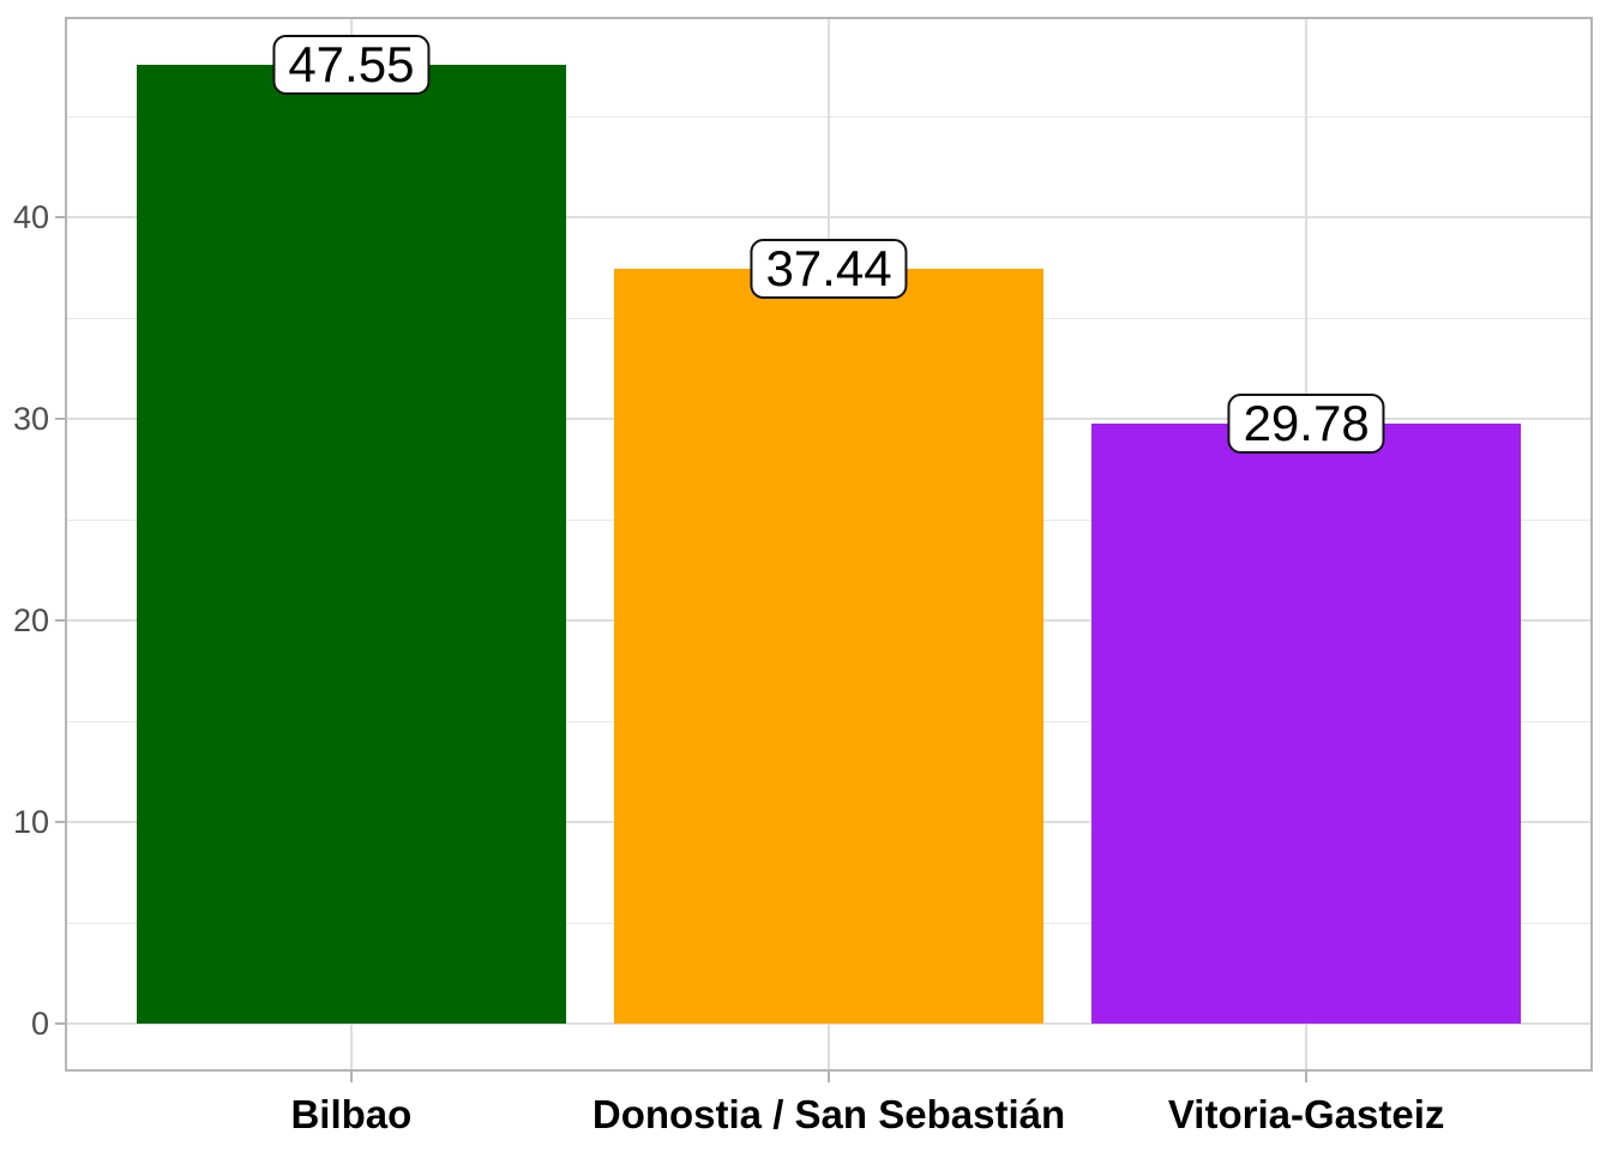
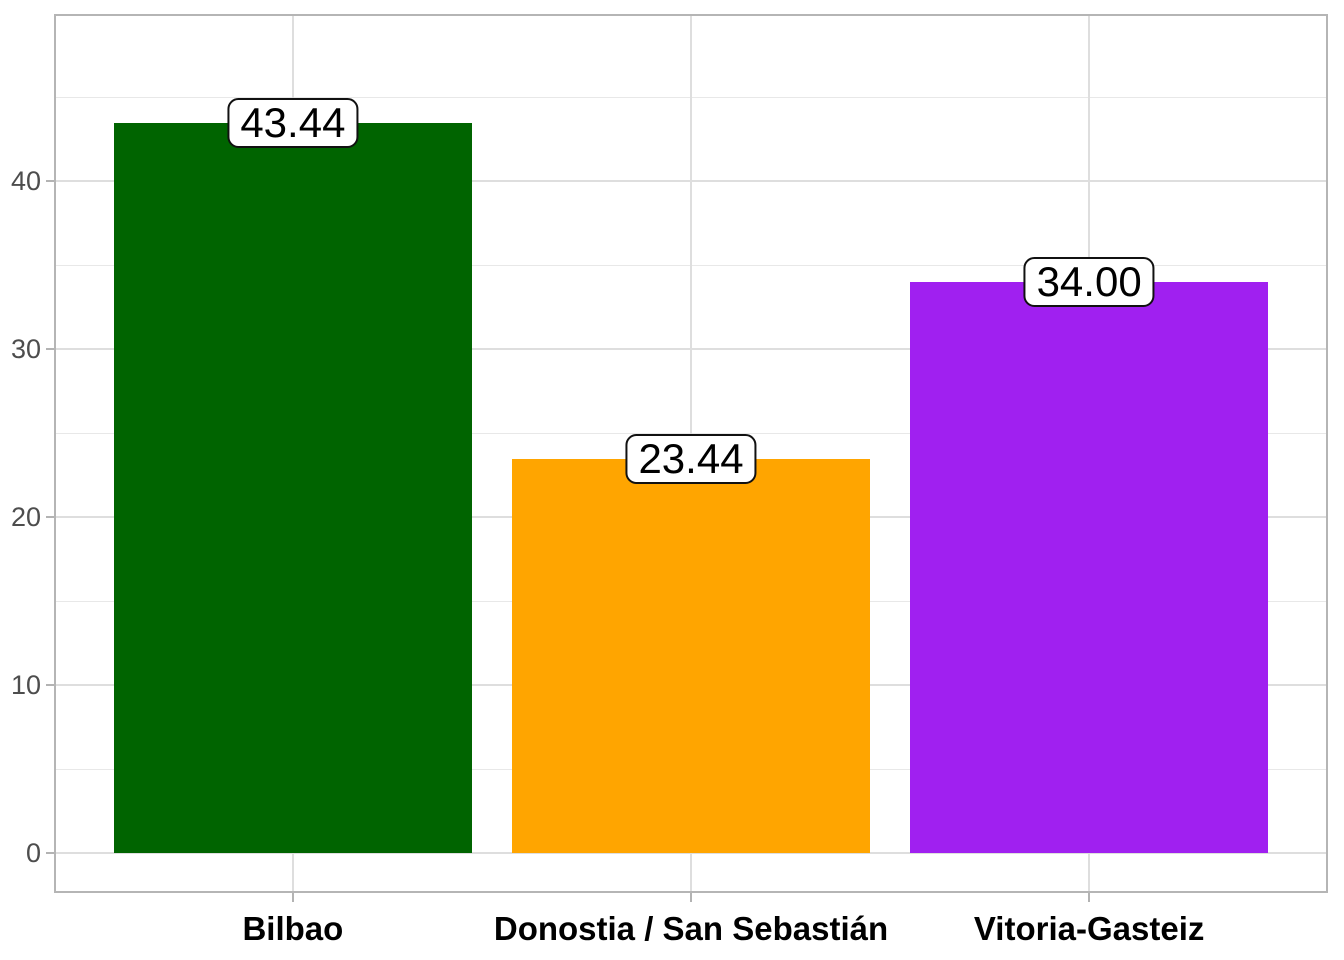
Bilbao: 47.55 -> 43.44
Donostia / San Sebastián: 37.44 -> 23.44
Vitoria-Gasteiz: 29.78 -> 34.00
